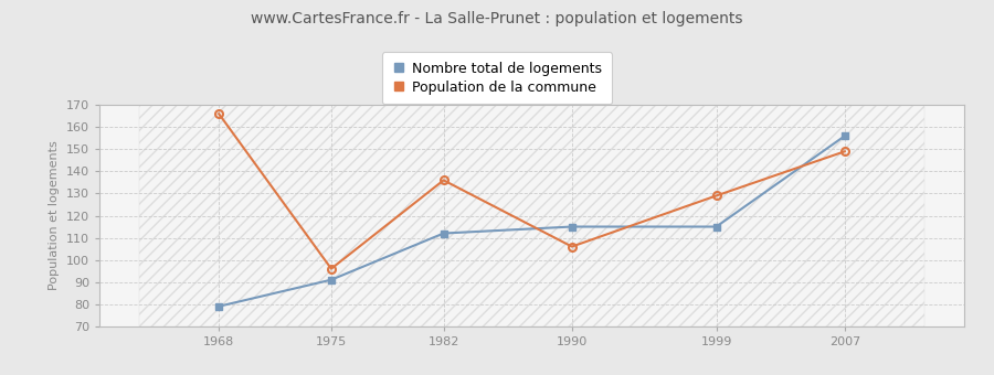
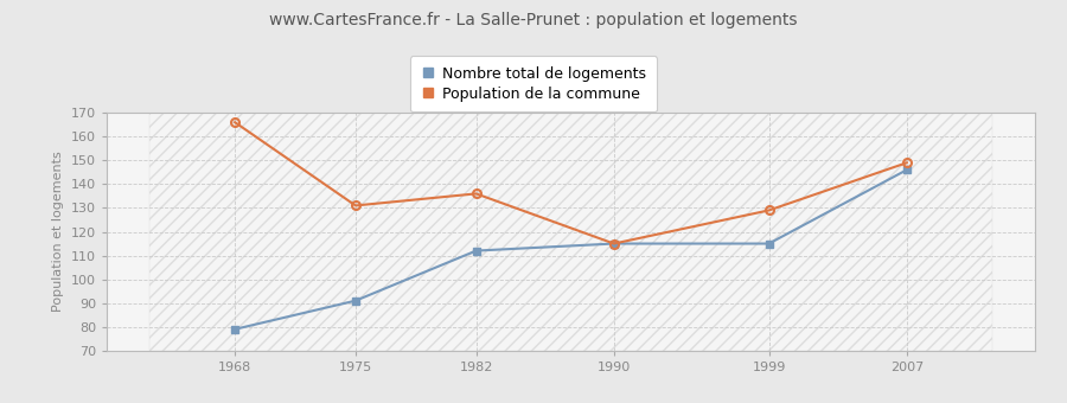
Population de la commune/1975: 96 -> 131
Population de la commune/1990: 106 -> 115
Nombre total de logements/2007: 156 -> 146
